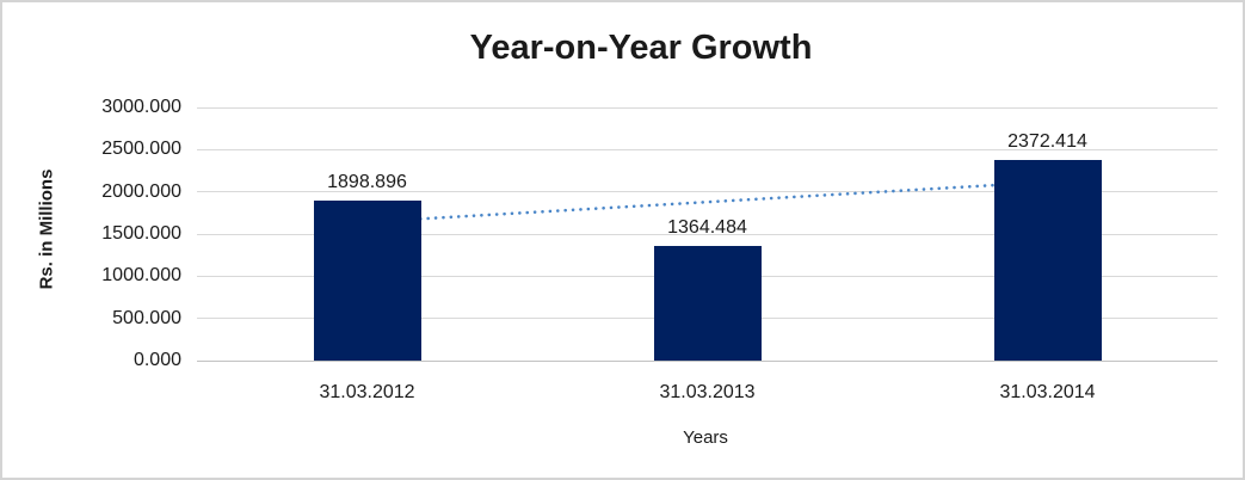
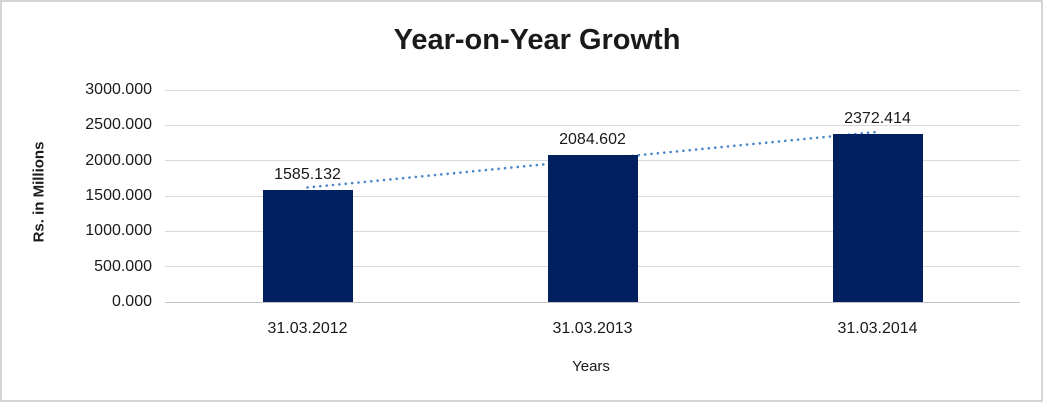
31.03.2012: 1898.896 -> 1585.132
31.03.2013: 1364.484 -> 2084.602
